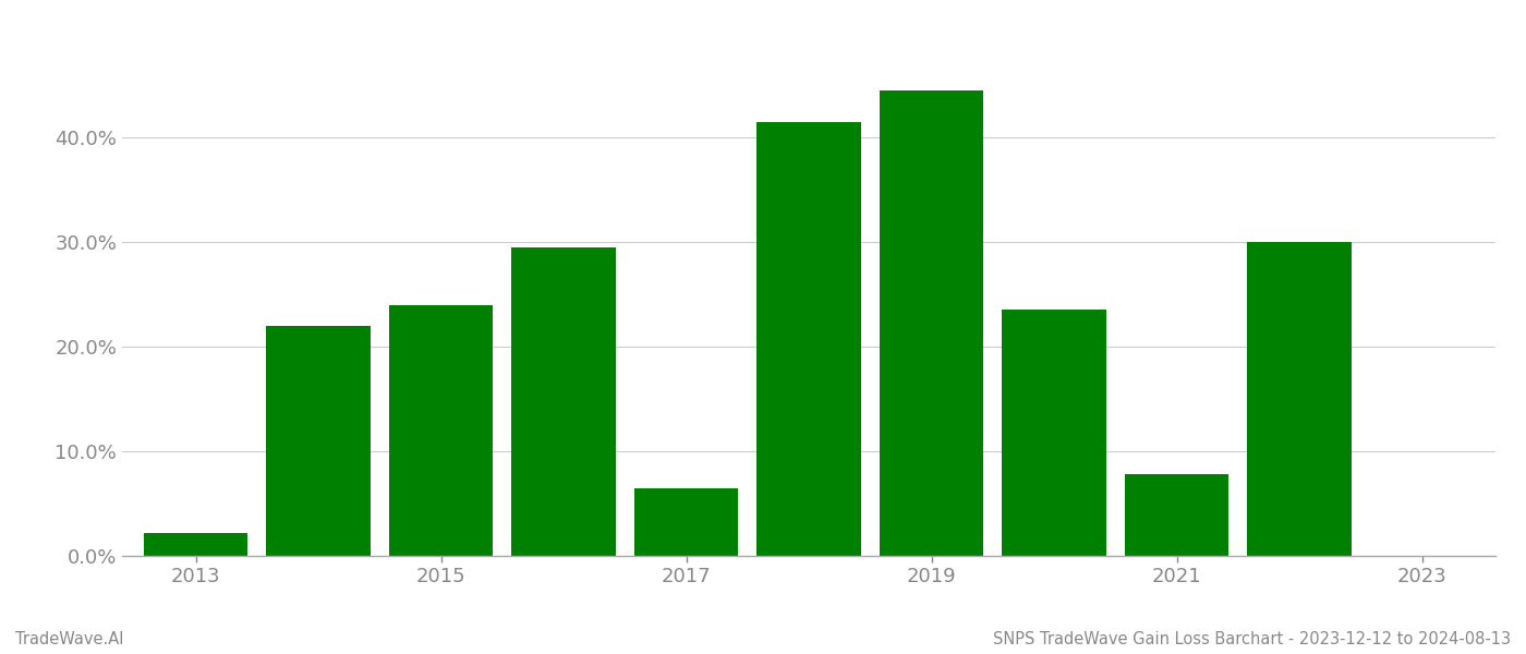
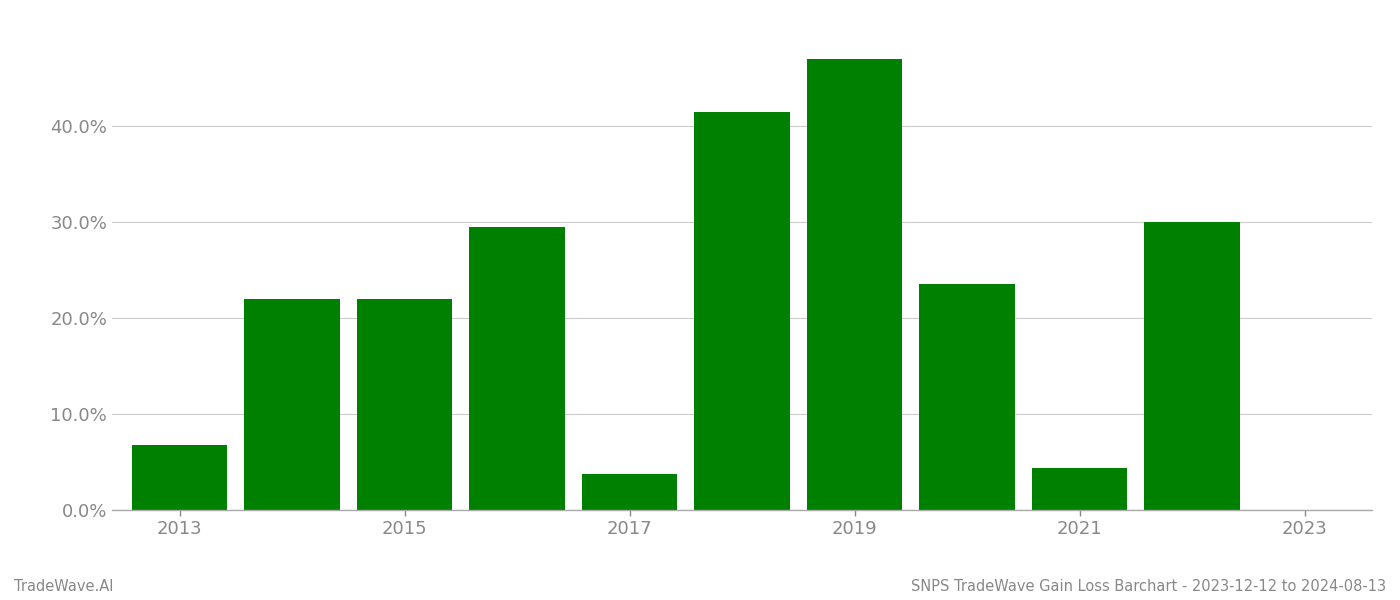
2013: 2.2% -> 6.8%
2015: 24.0% -> 22.0%
2017: 6.5% -> 3.8%
2019: 44.5% -> 47.0%
2021: 7.8% -> 4.4%
